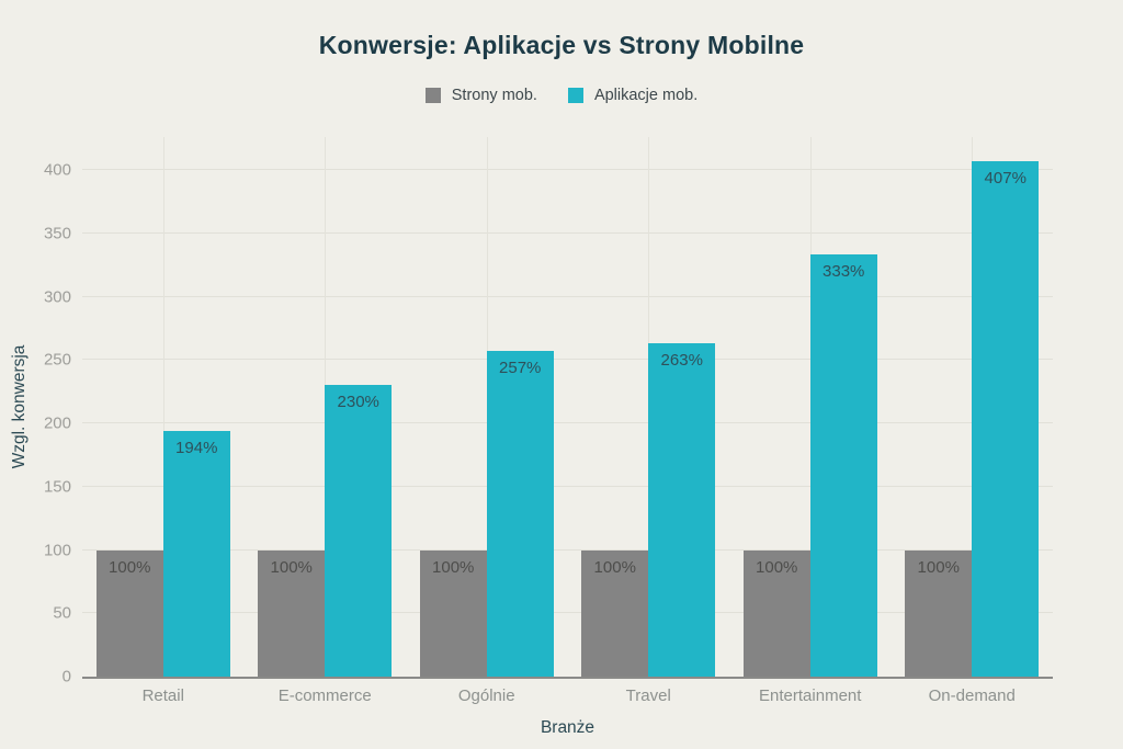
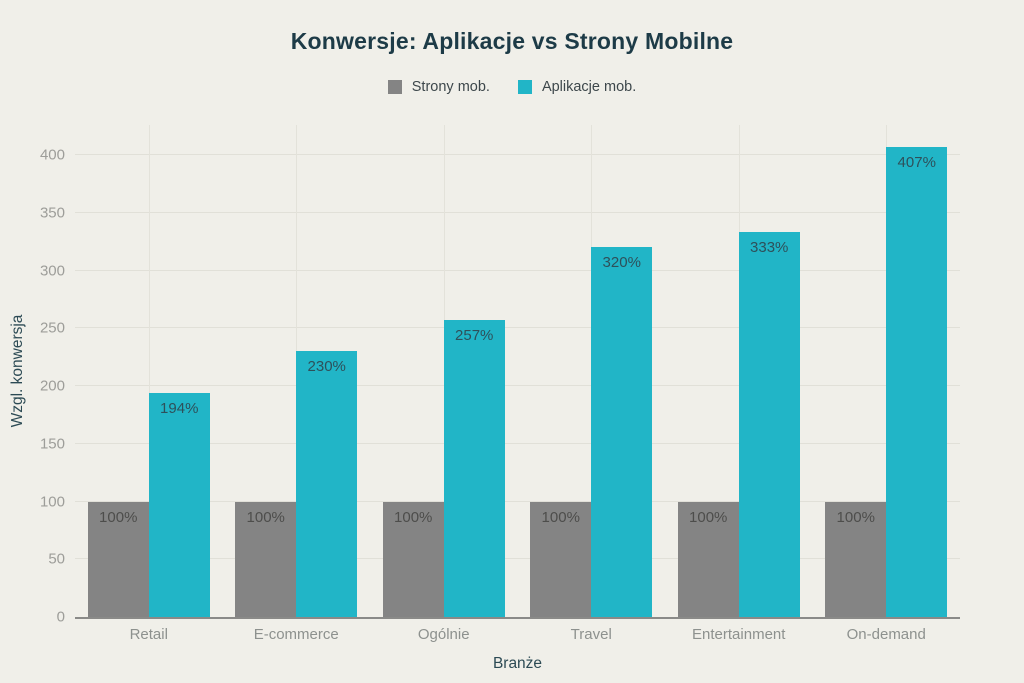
Aplikacje mob./Travel: 263% -> 320%
